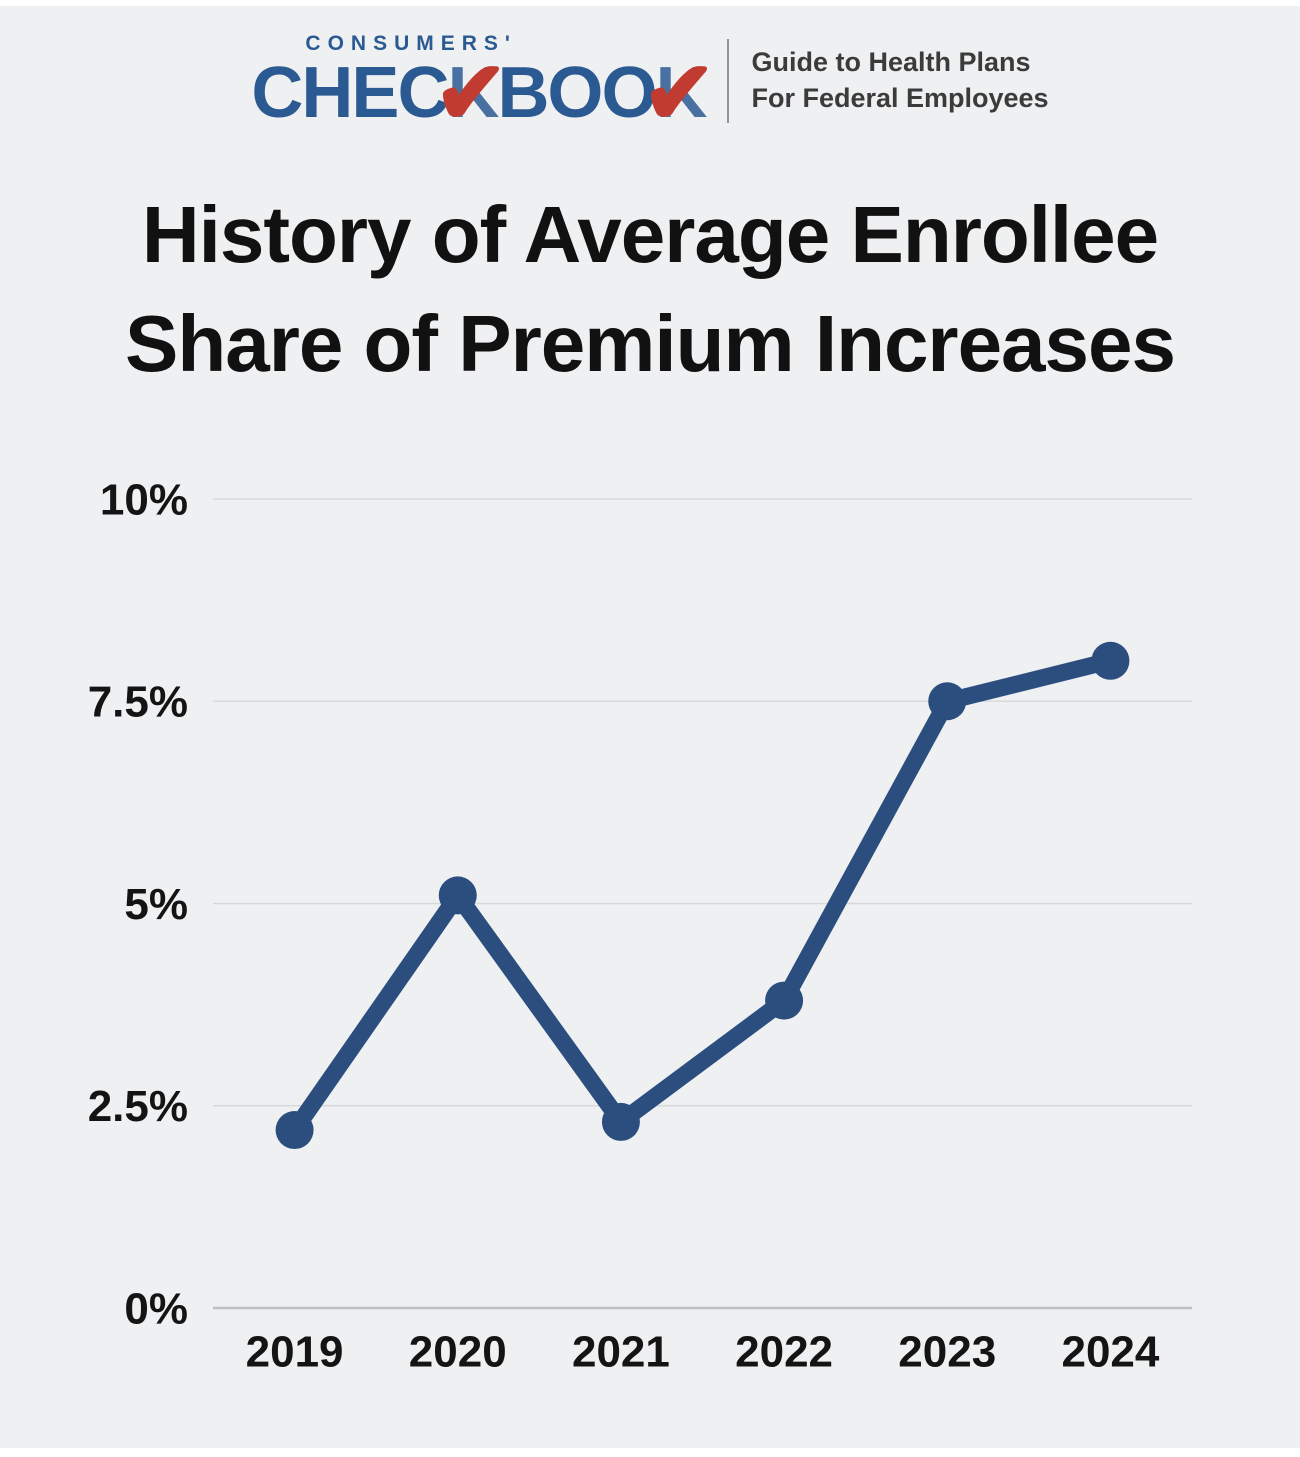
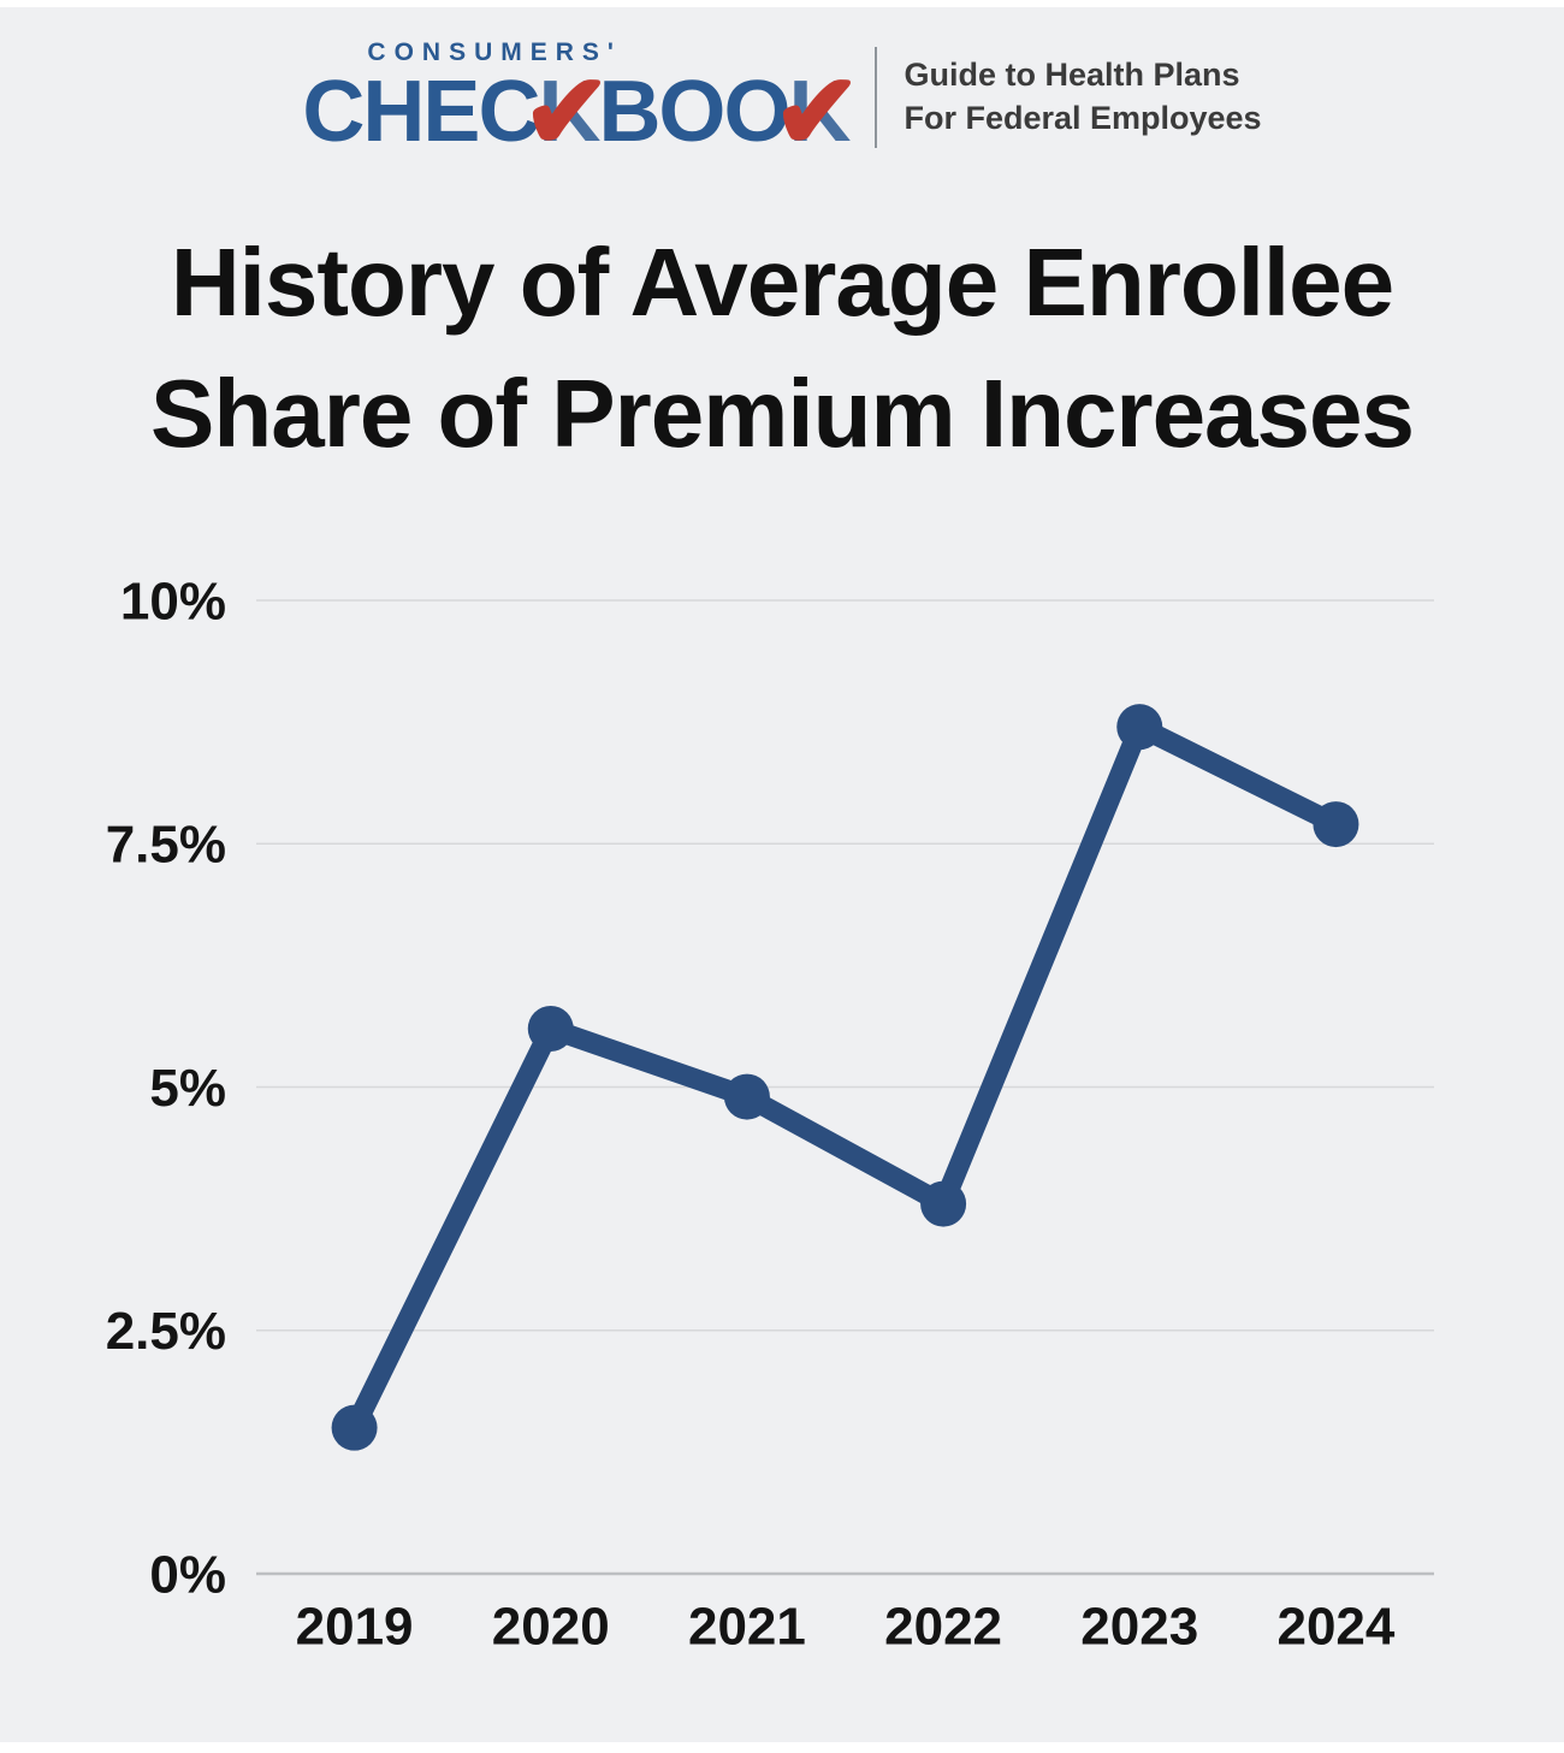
2019: 2.2% -> 1.5%
2020: 5.1% -> 5.6%
2021: 2.3% -> 4.9%
2023: 7.5% -> 8.7%
2024: 8.0% -> 7.7%
